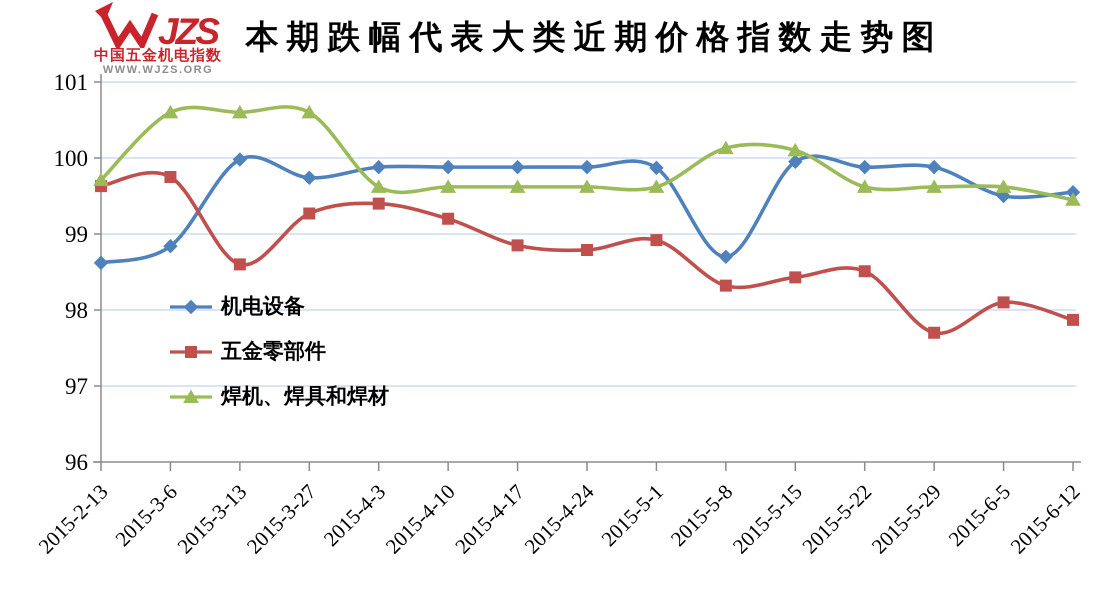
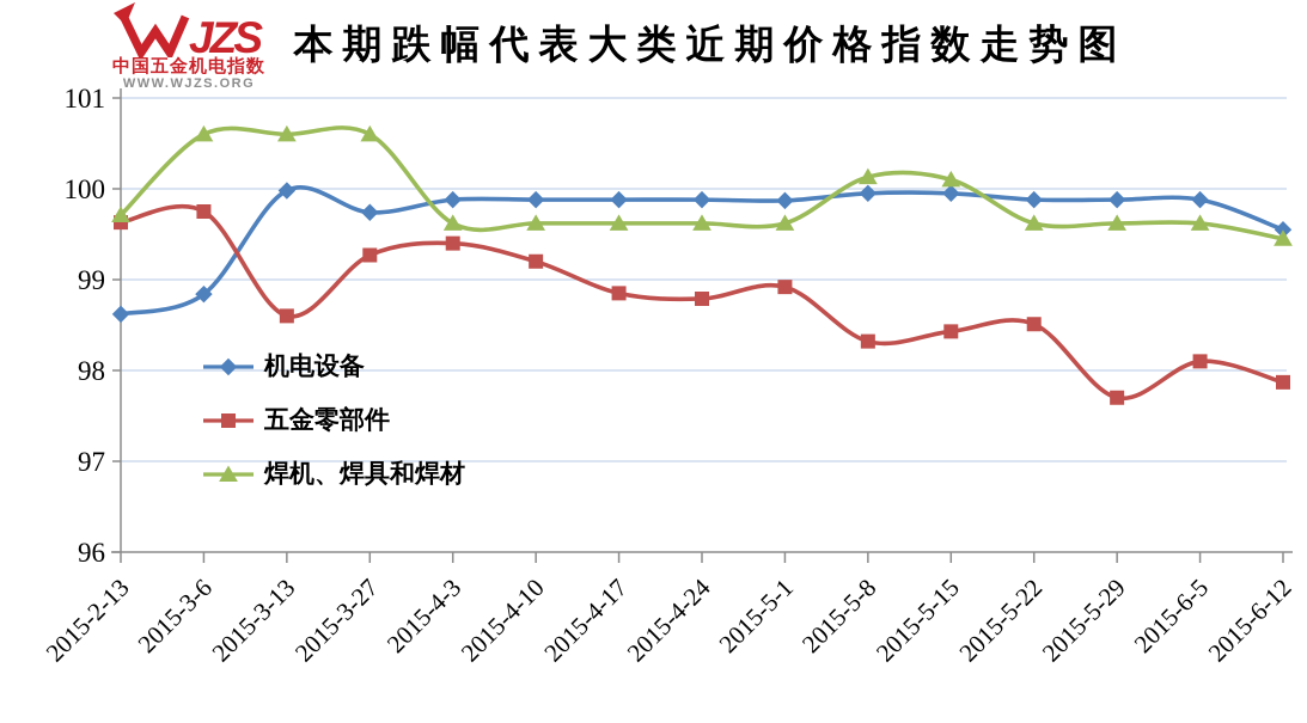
机电设备/2015-5-8: 98.7 -> 100.0
机电设备/2015-6-5: 99.5 -> 99.9
